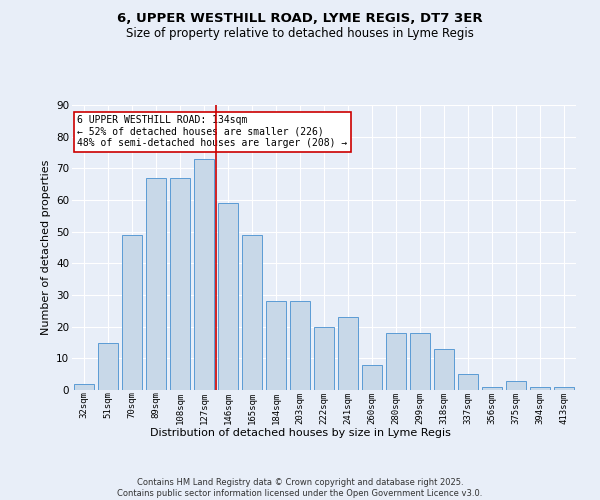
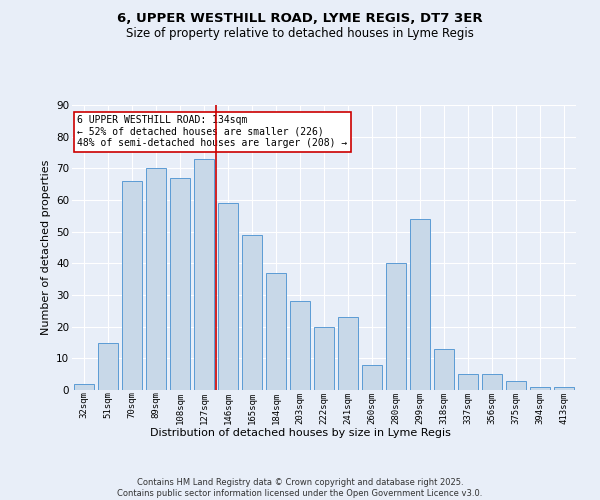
70sqm: 49 -> 66
89sqm: 67 -> 70
184sqm: 28 -> 37
280sqm: 18 -> 40
299sqm: 18 -> 54
356sqm: 1 -> 5
